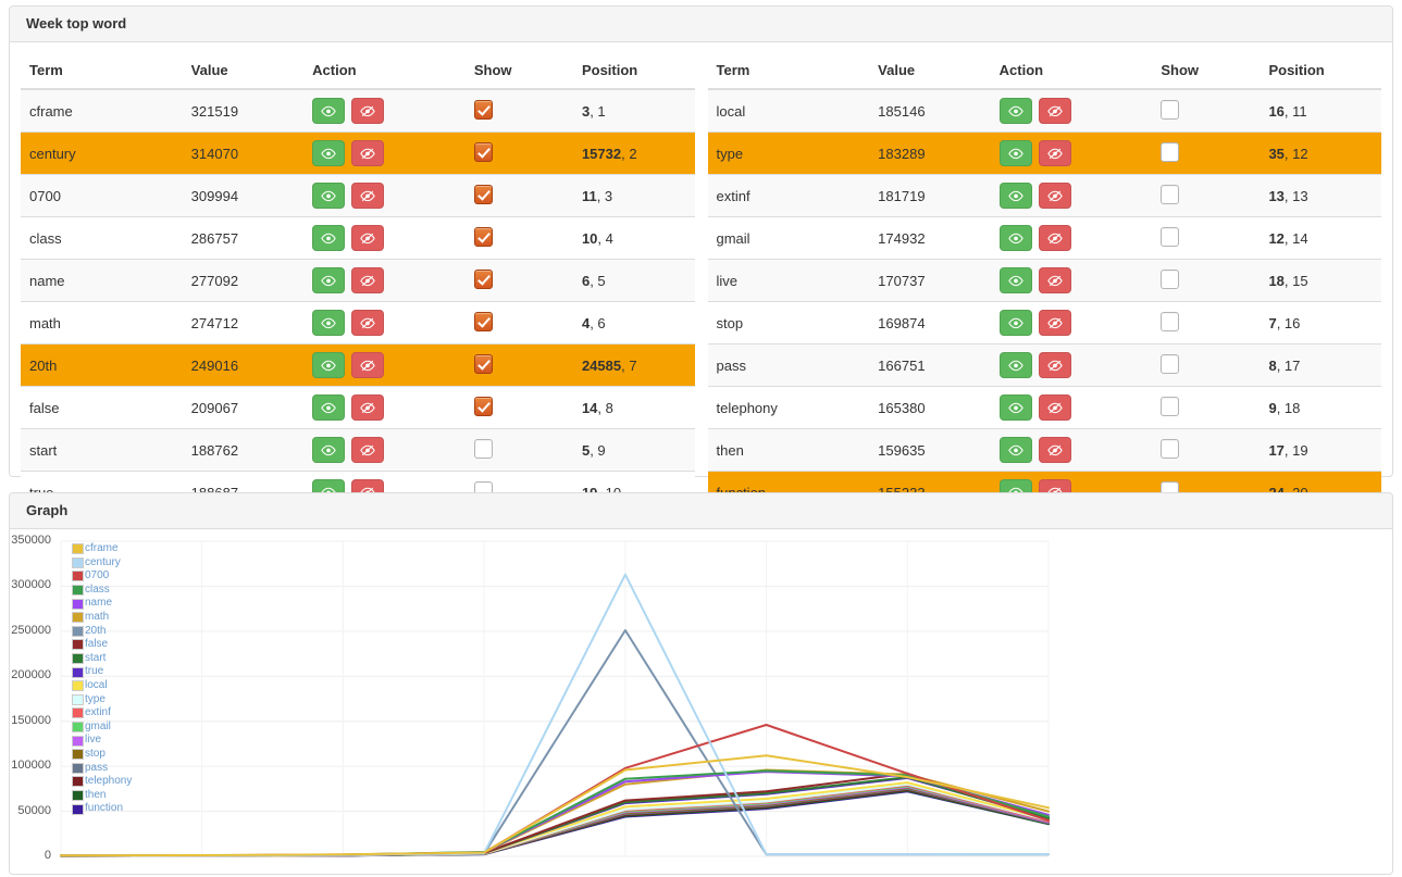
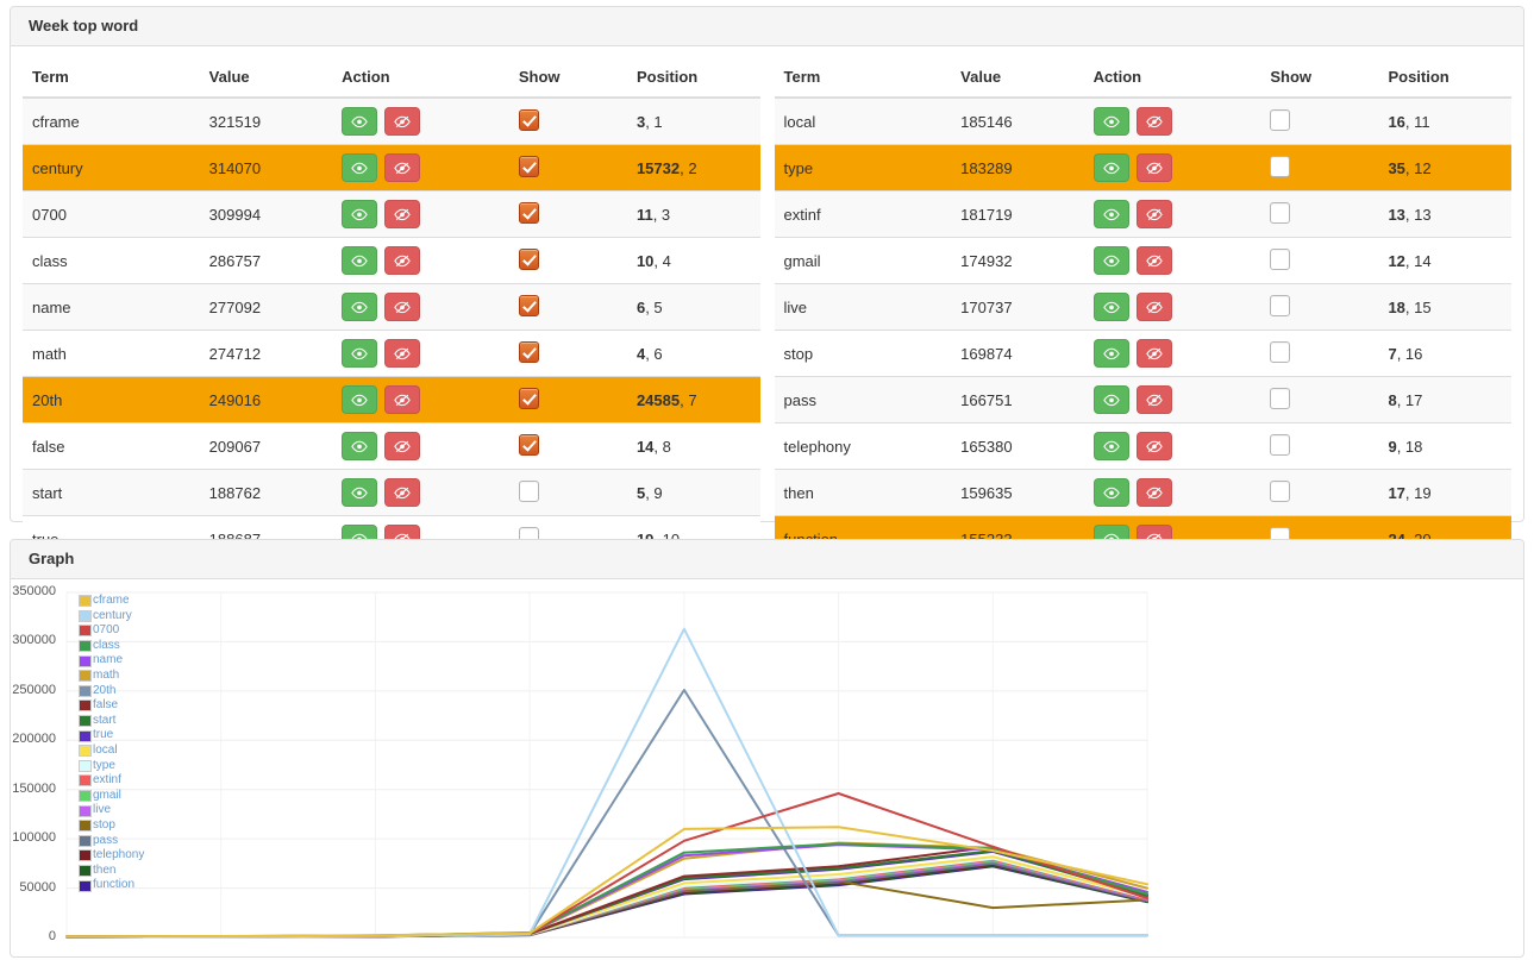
cframe/5: 100000 -> 110000
stop/7: 80000 -> 30000
